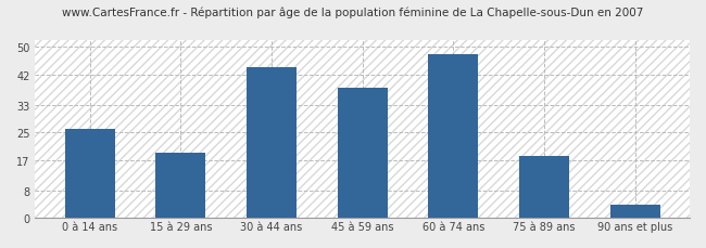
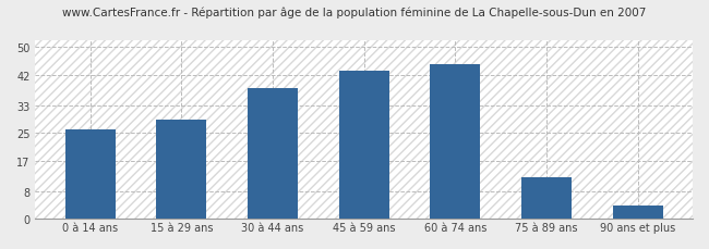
15 à 29 ans: 19 -> 29
30 à 44 ans: 44 -> 38
45 à 59 ans: 38 -> 43
60 à 74 ans: 48 -> 45
75 à 89 ans: 18 -> 12
